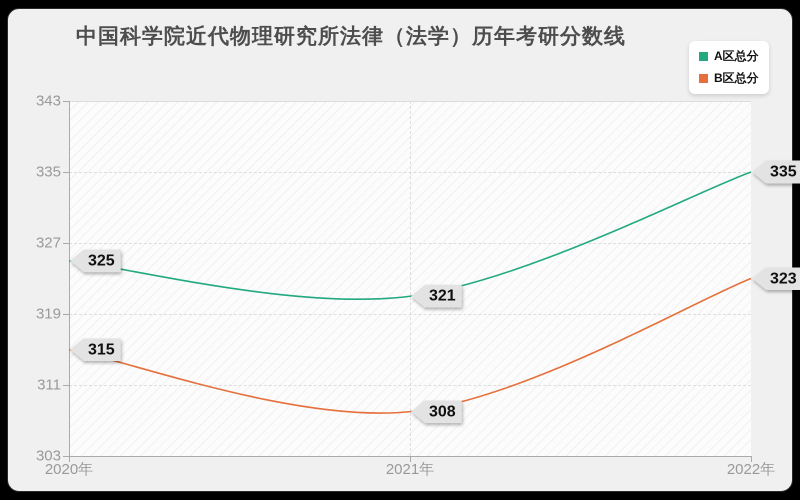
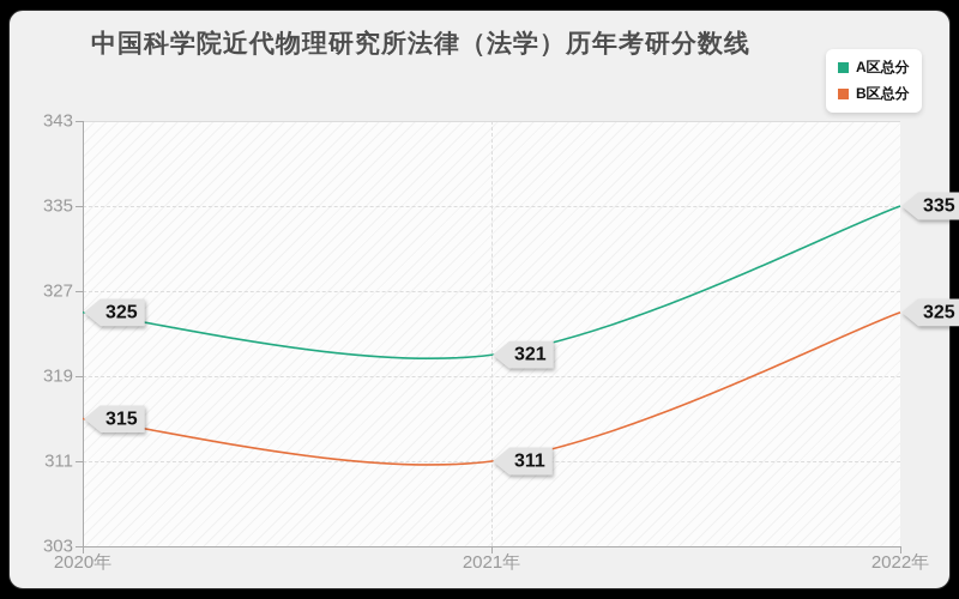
B区总分/2021年: 308 -> 311
B区总分/2022年: 323 -> 325
